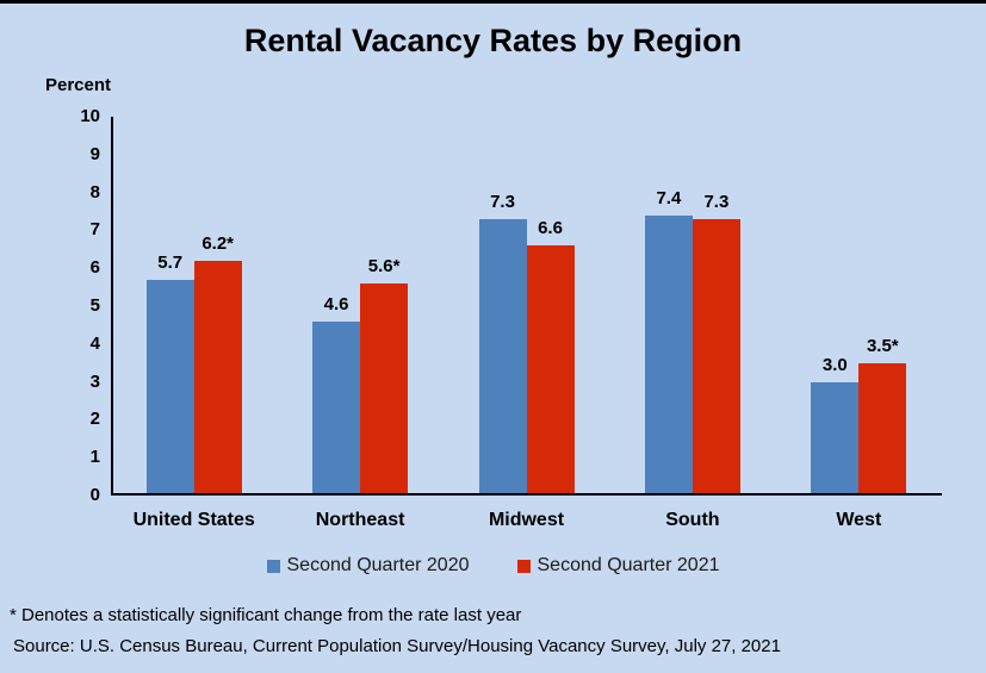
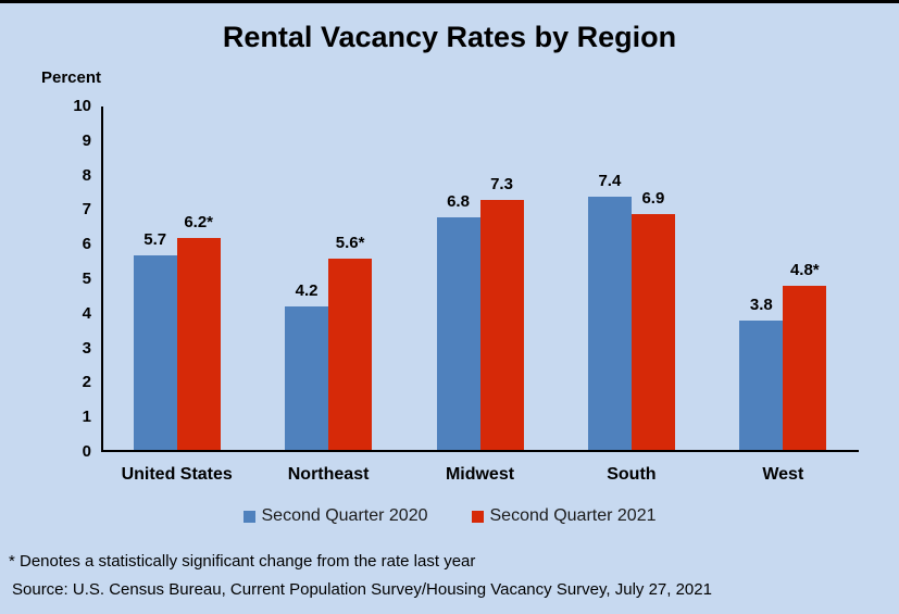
Second Quarter 2020/Northeast: 4.6 -> 4.2
Second Quarter 2020/Midwest: 7.3 -> 6.8
Second Quarter 2021/Midwest: 6.6 -> 7.3
Second Quarter 2021/South: 7.3 -> 6.9
Second Quarter 2020/West: 3.0 -> 3.8
Second Quarter 2021/West: 3.5 -> 4.8
